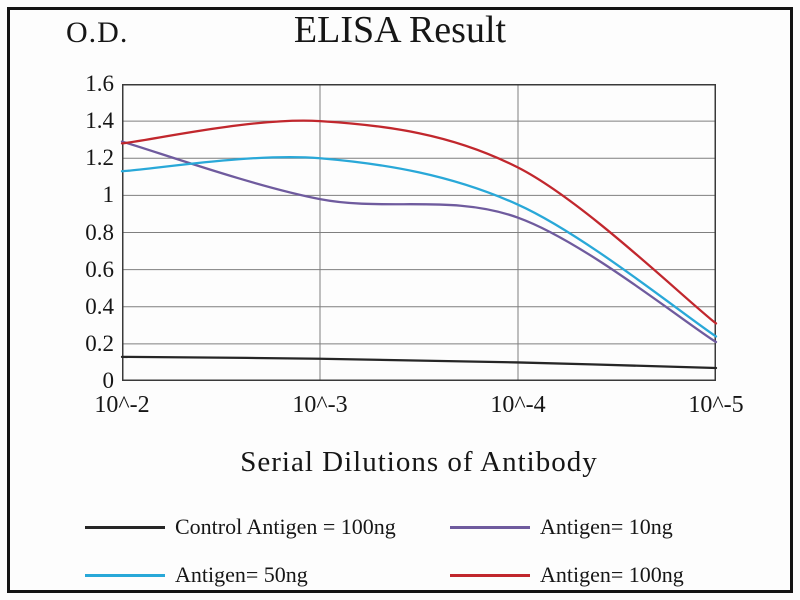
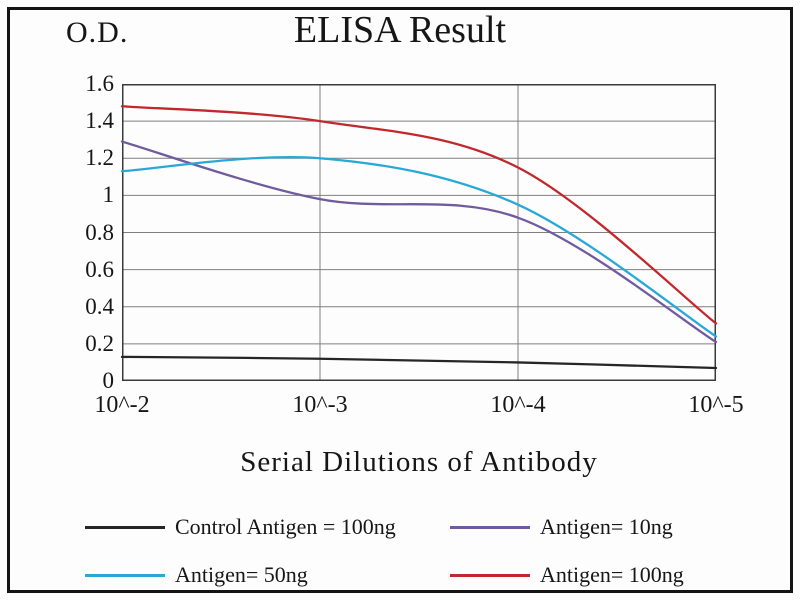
Antigen= 100ng/10^-2: 1.28 -> 1.48
